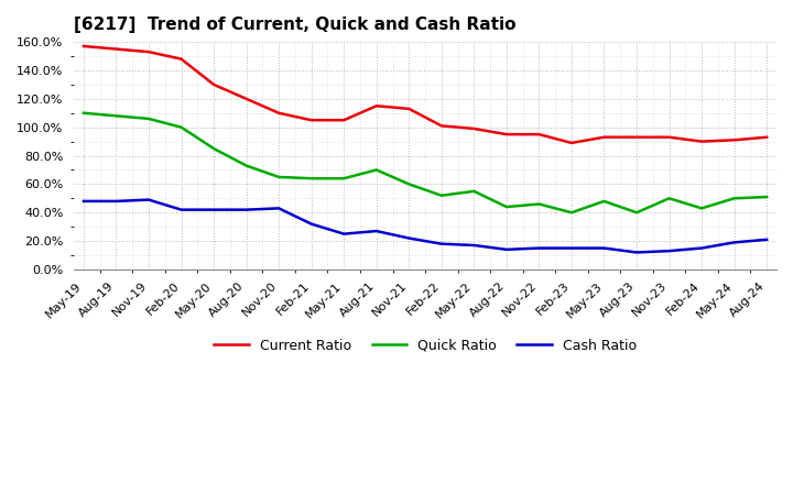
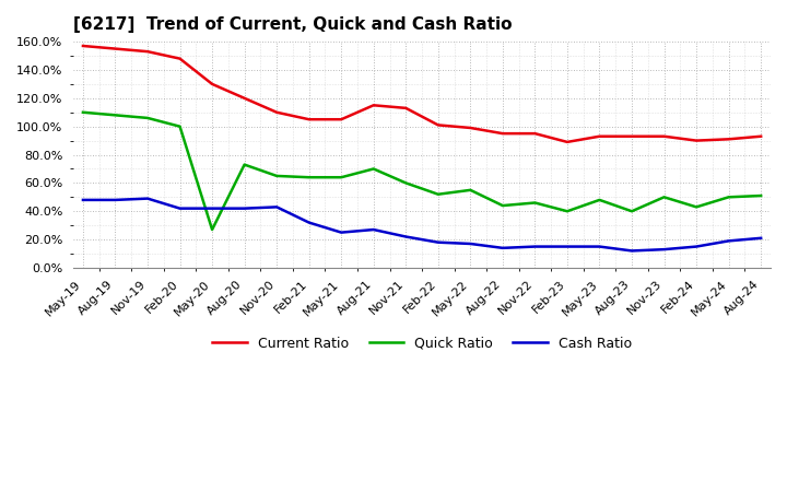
Quick Ratio/May-20: 85% -> 27%
